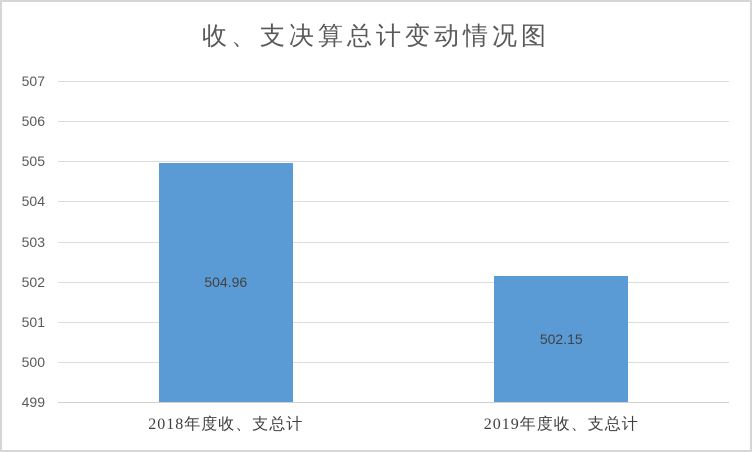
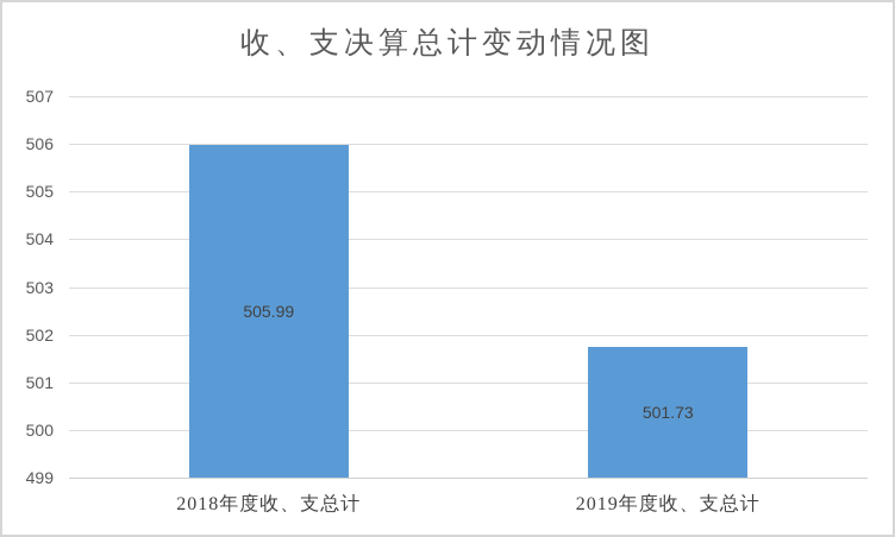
2018年度收、支总计: 504.96 -> 505.99
2019年度收、支总计: 502.15 -> 501.73
